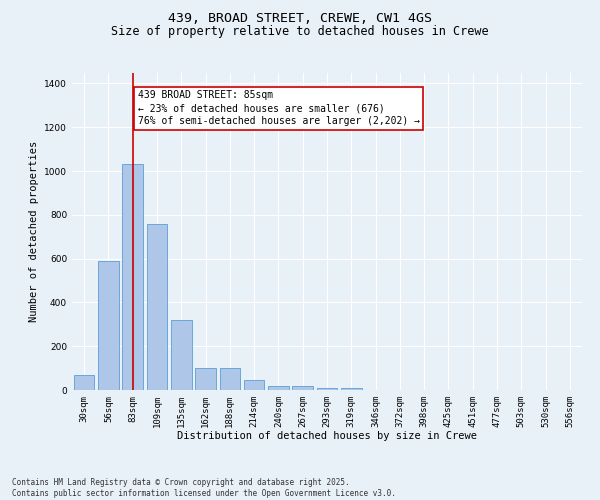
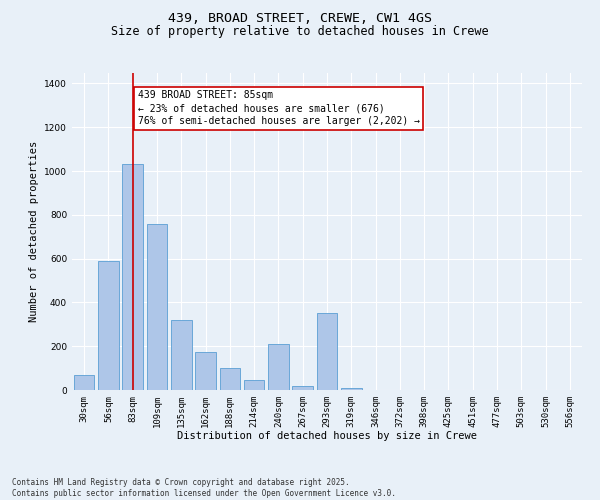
162sqm: 100 -> 175
240sqm: 20 -> 210
293sqm: 10 -> 350
